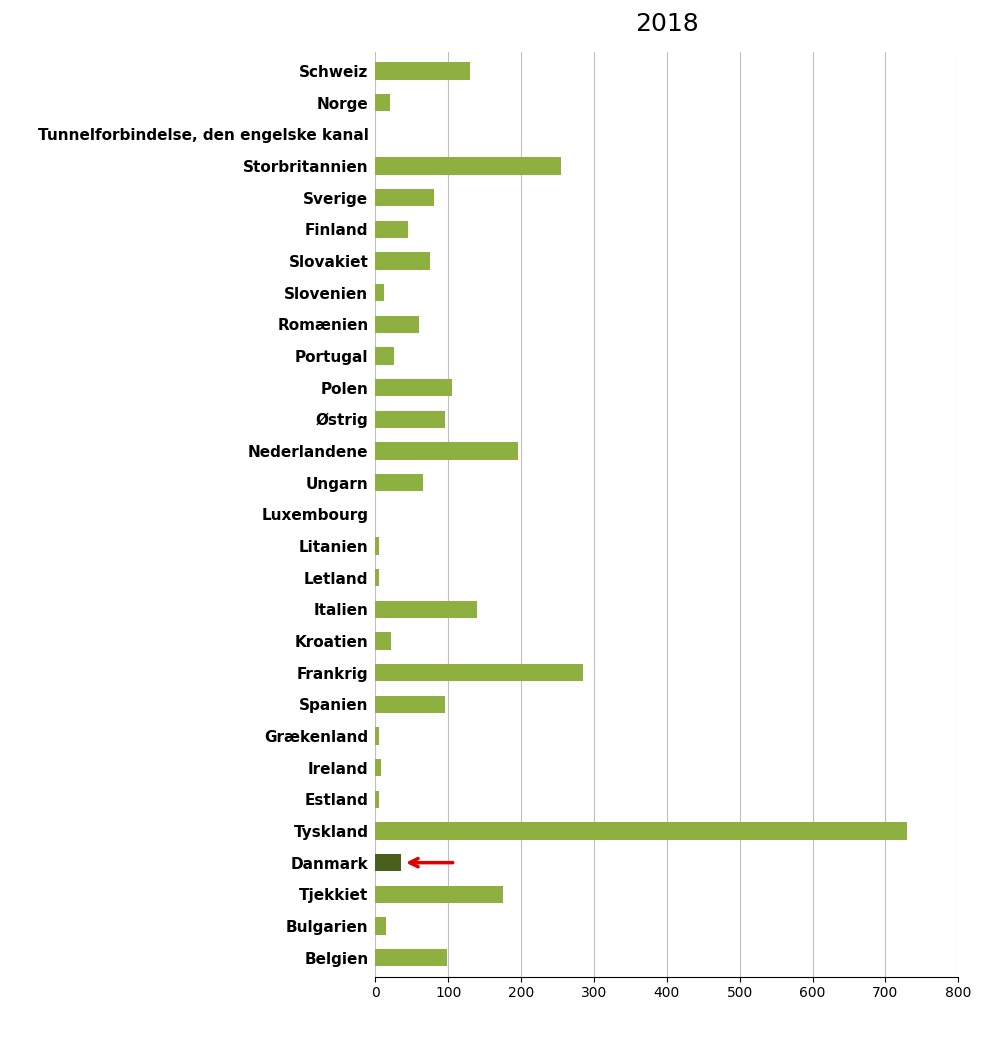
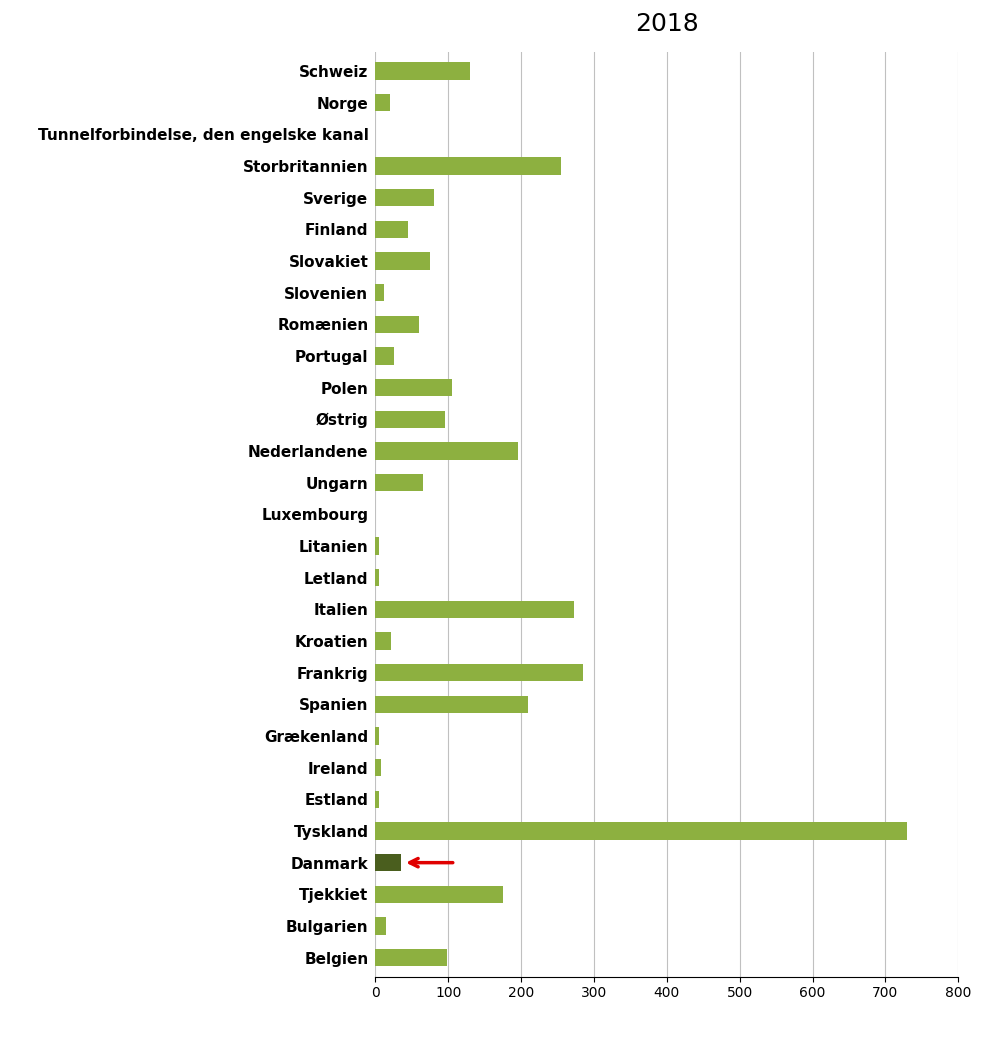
Italien: 140 -> 272
Spanien: 95 -> 210
